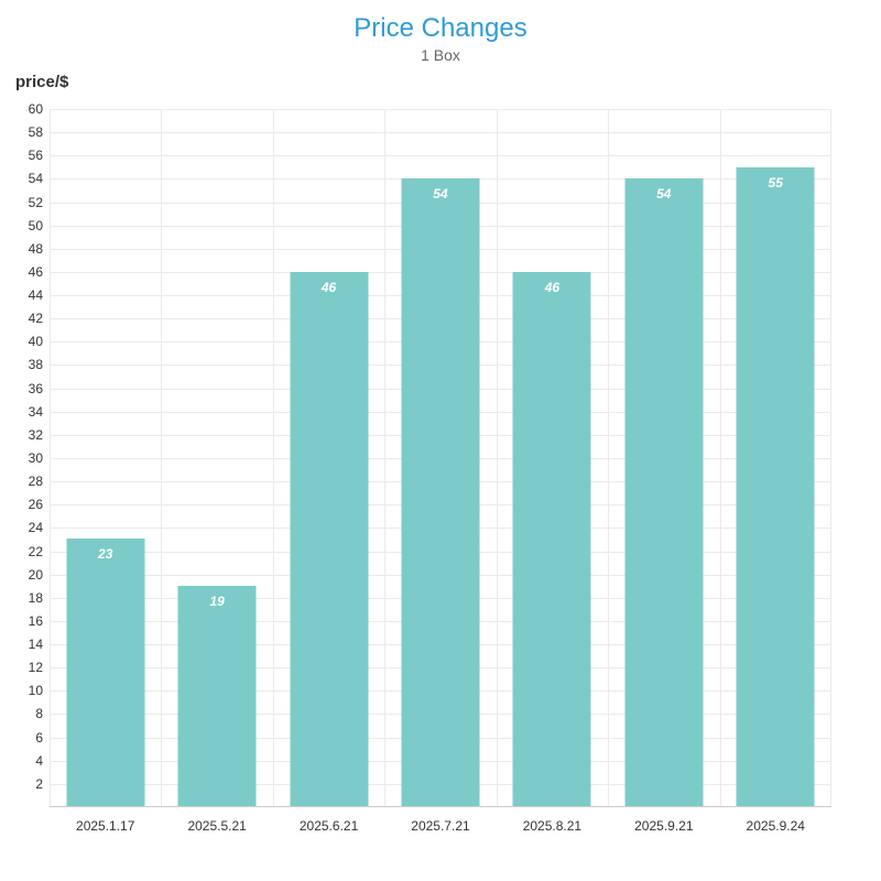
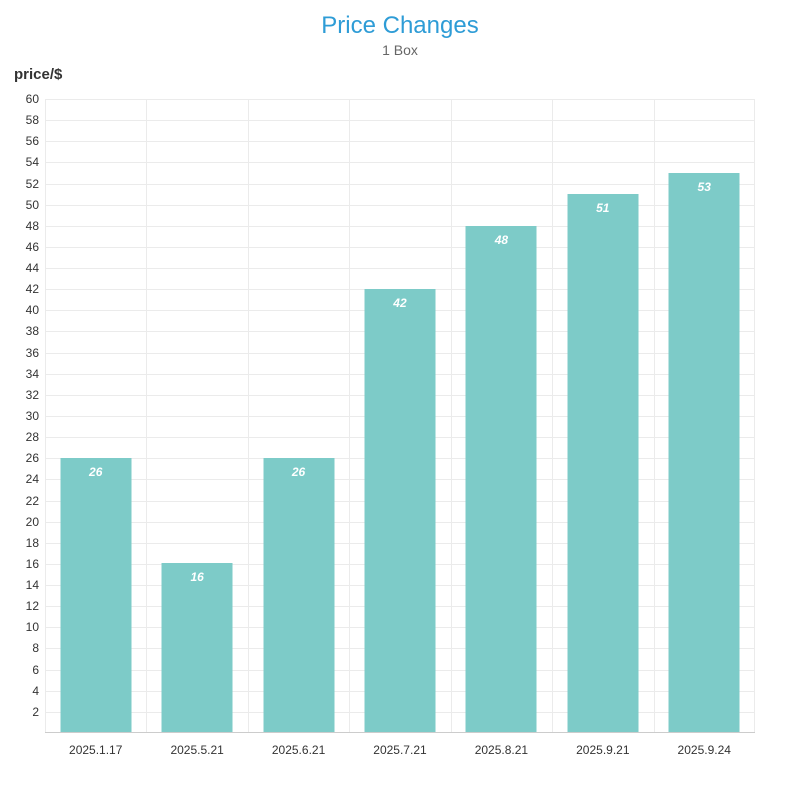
2025.1.17: 23 -> 26
2025.5.21: 19 -> 16
2025.6.21: 46 -> 26
2025.7.21: 54 -> 42
2025.8.21: 46 -> 48
2025.9.21: 54 -> 51
2025.9.24: 55 -> 53
